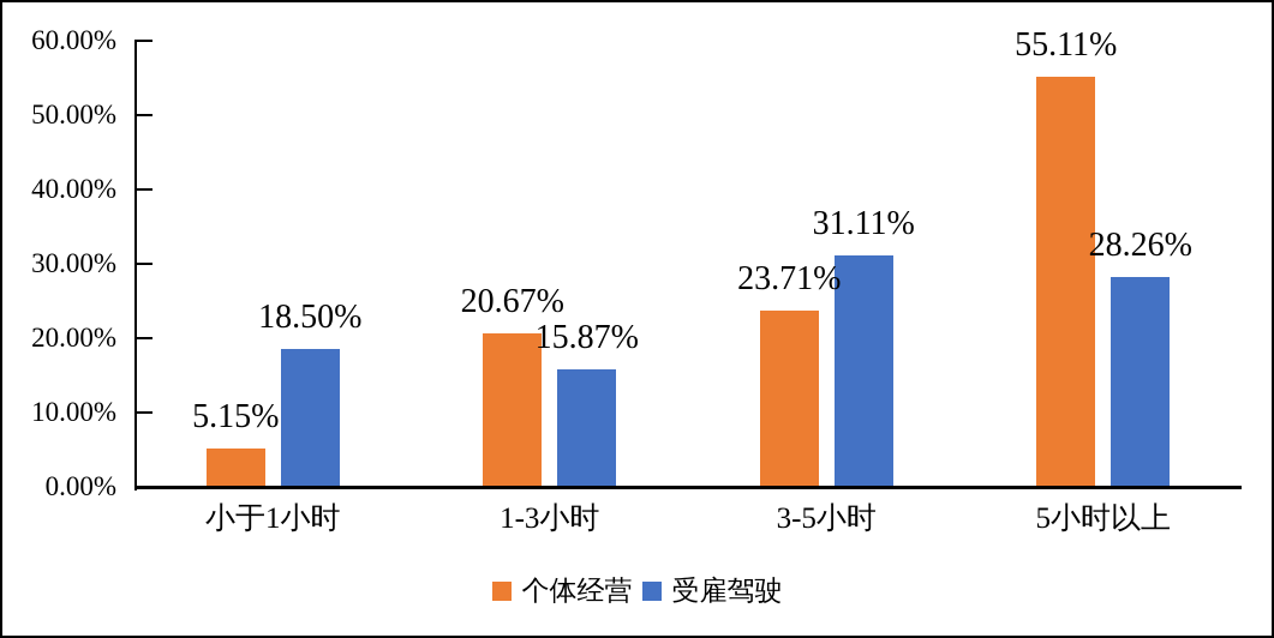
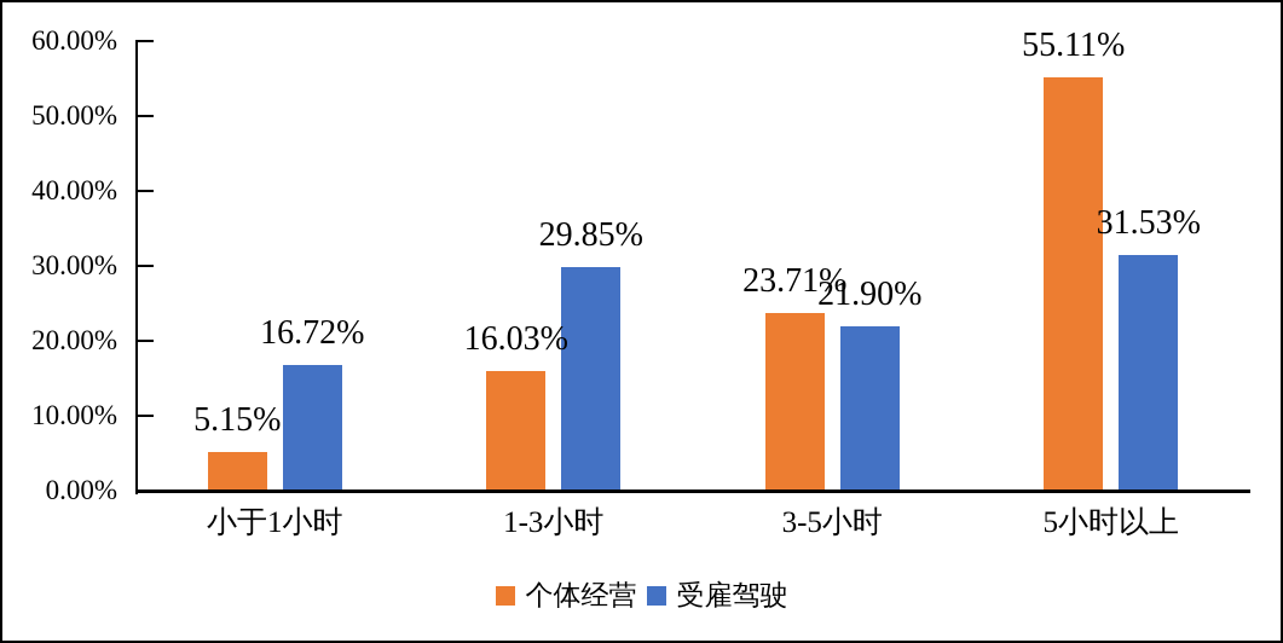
受雇驾驶/小于1小时: 18.50% -> 16.72%
个体经营/1-3小时: 20.67% -> 16.03%
受雇驾驶/1-3小时: 15.87% -> 29.85%
受雇驾驶/3-5小时: 31.11% -> 21.90%
受雇驾驶/5小时以上: 28.26% -> 31.53%
